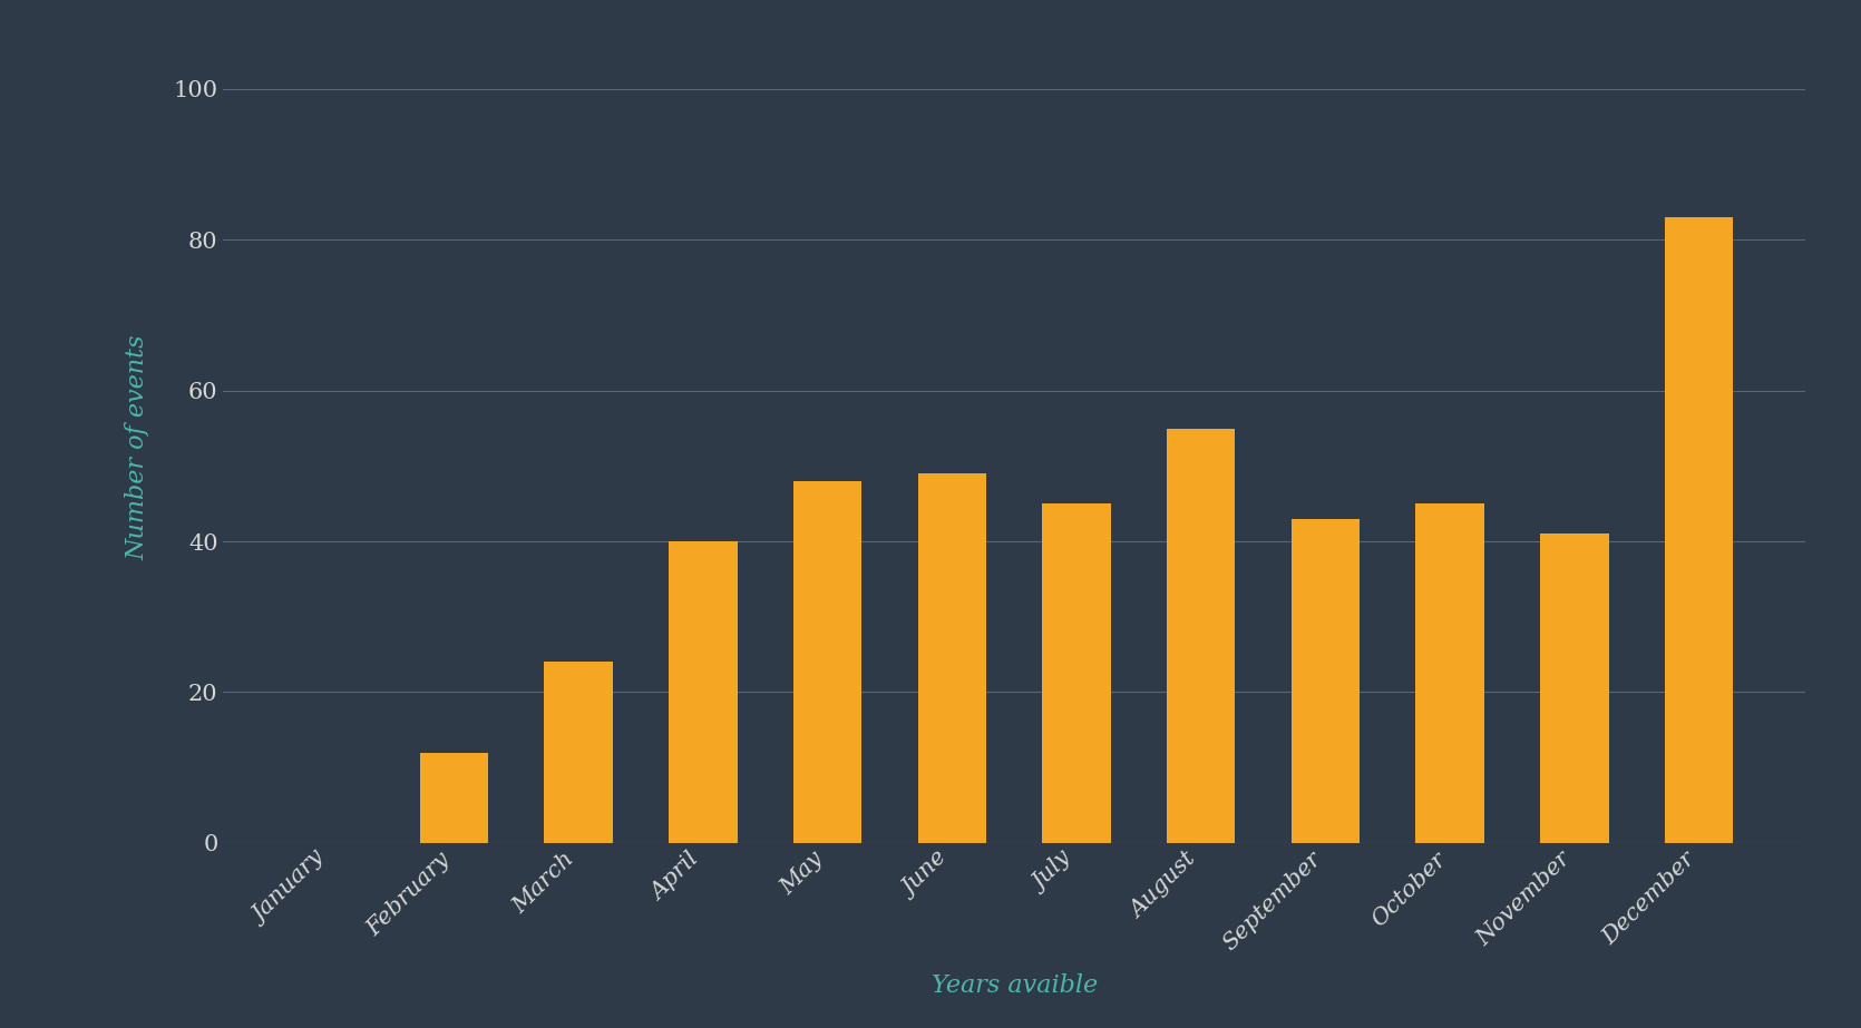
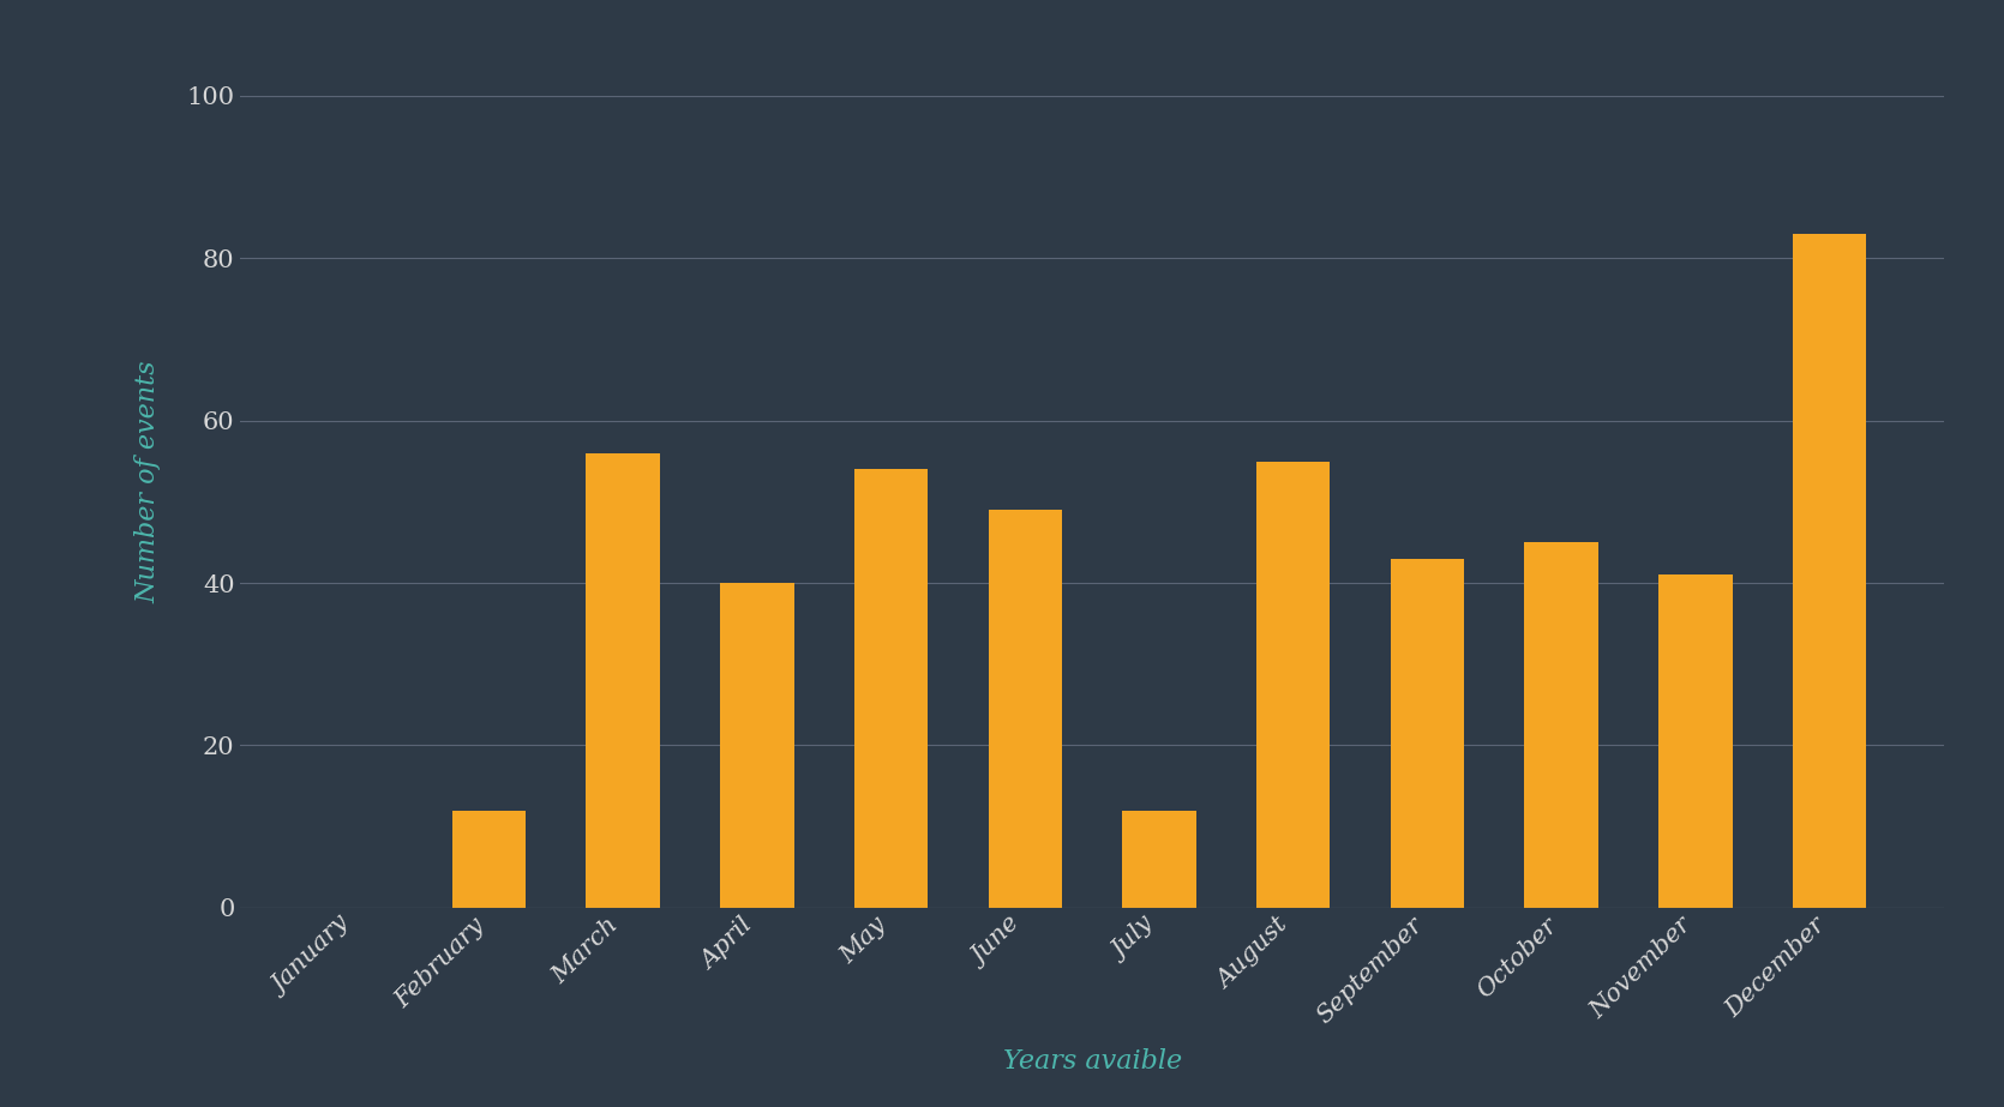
March: 24 -> 56
May: 48 -> 54
July: 45 -> 12
